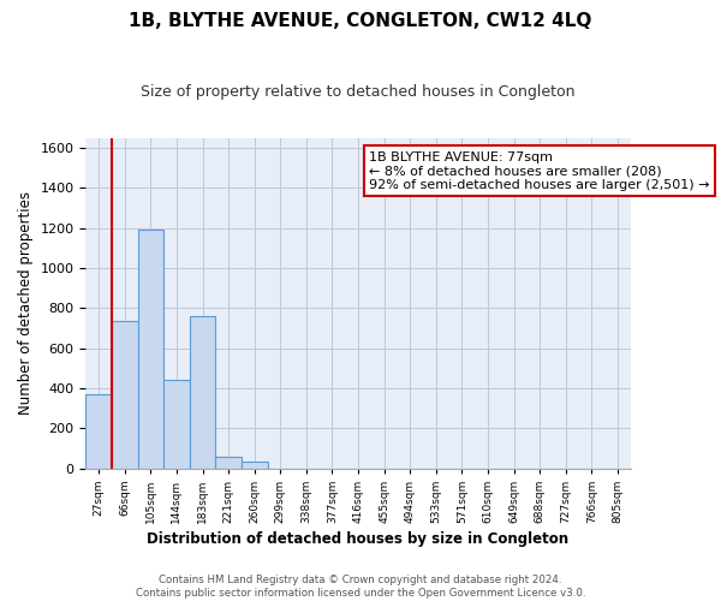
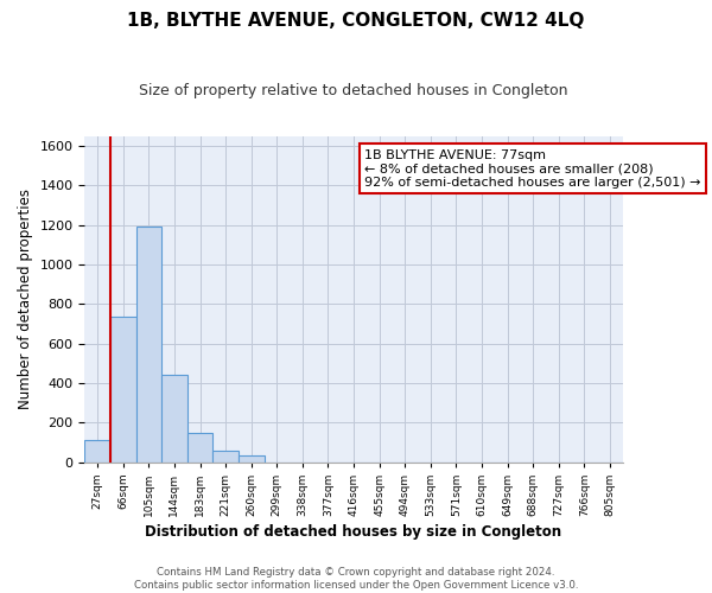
27sqm: 370 -> 110
183sqm: 760 -> 140
